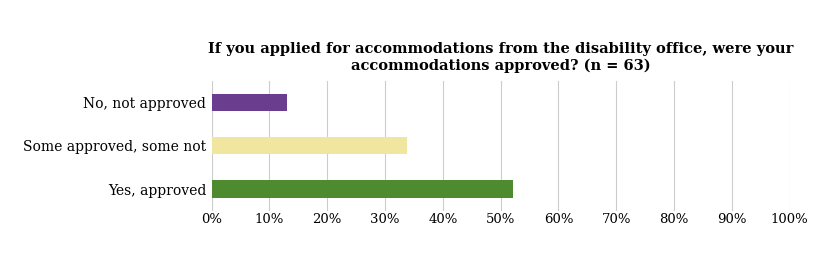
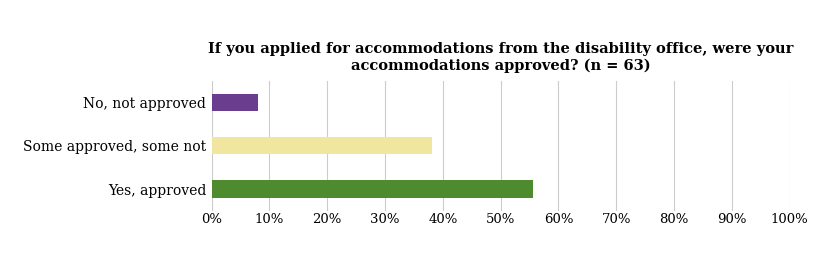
No, not approved: 13.0% -> 7.9%
Some approved, some not: 33.8% -> 38.1%
Yes, approved: 52.2% -> 55.6%
